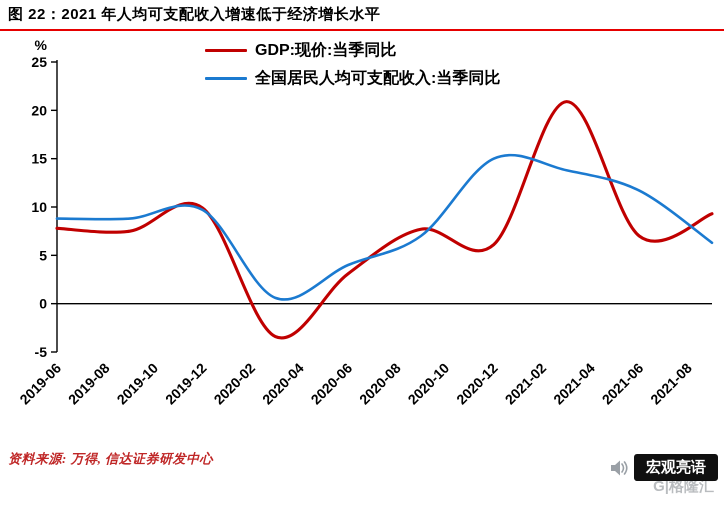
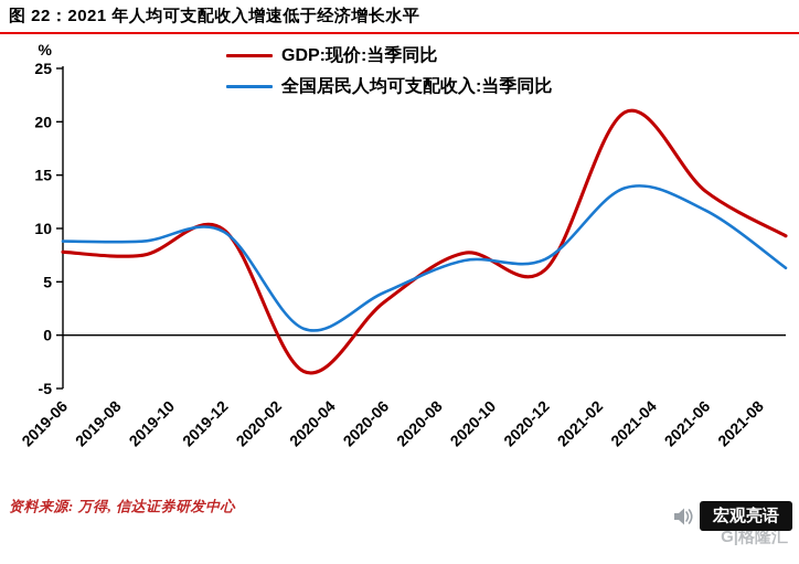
全国居民人均可支配收入:当季同比/2020-12: 15 -> 7
GDP:现价:当季同比/2021-06: 7 -> 14
